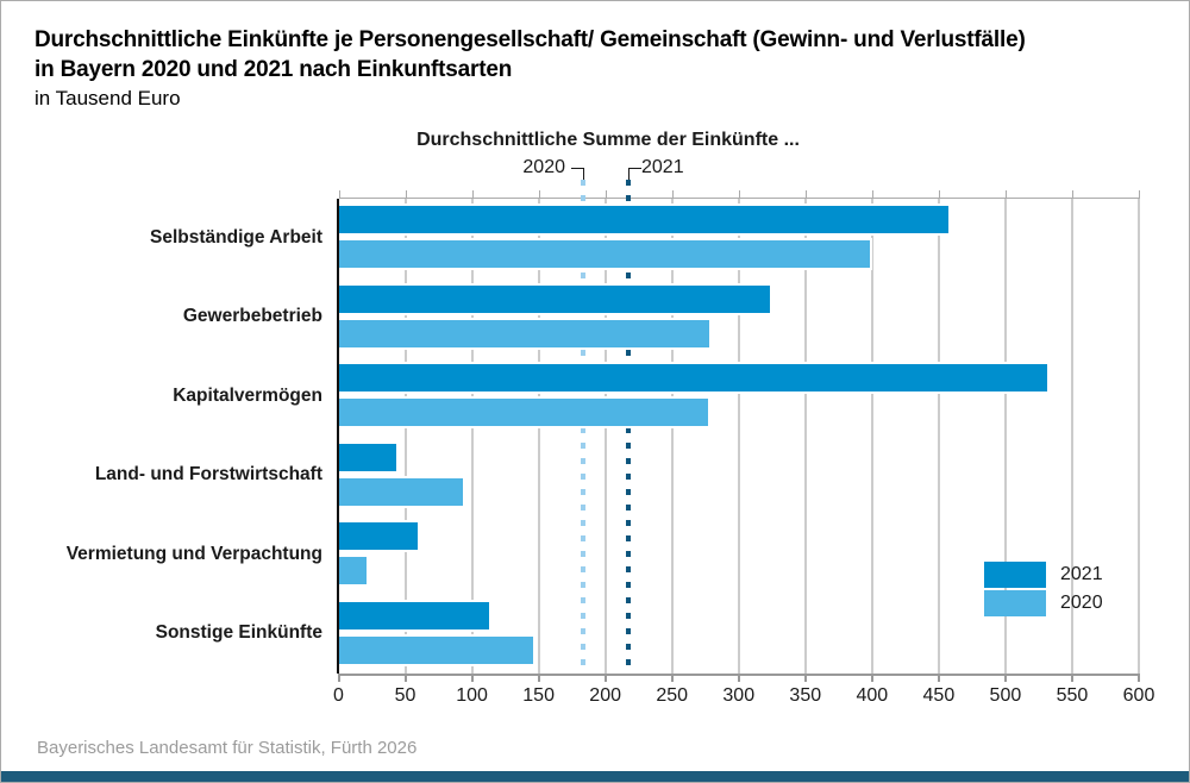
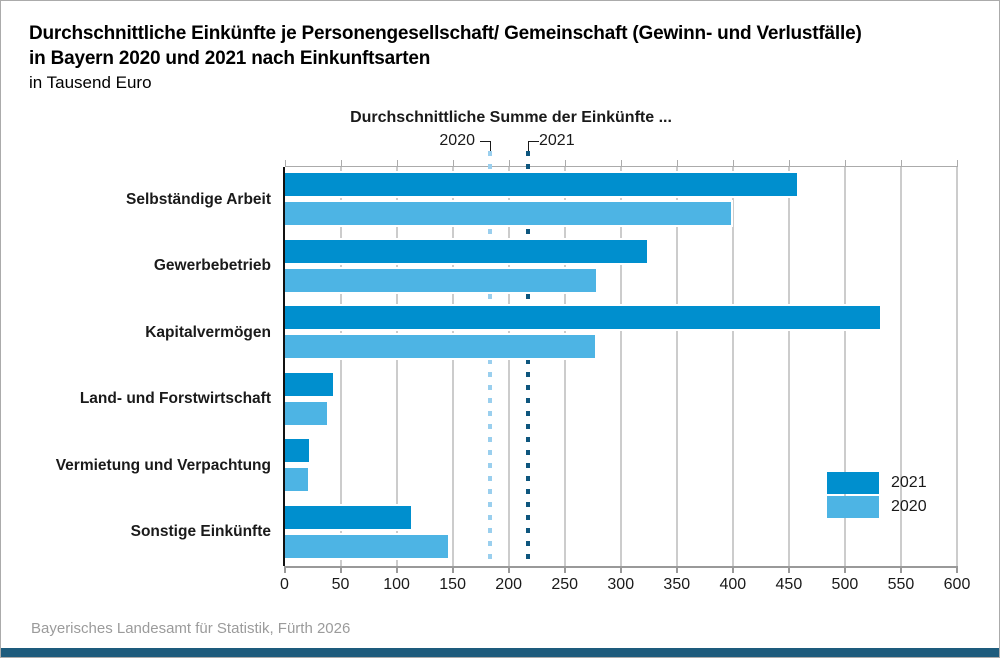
2020/Land- und Forstwirtschaft: 93 -> 38
2021/Vermietung und Verpachtung: 59 -> 22
